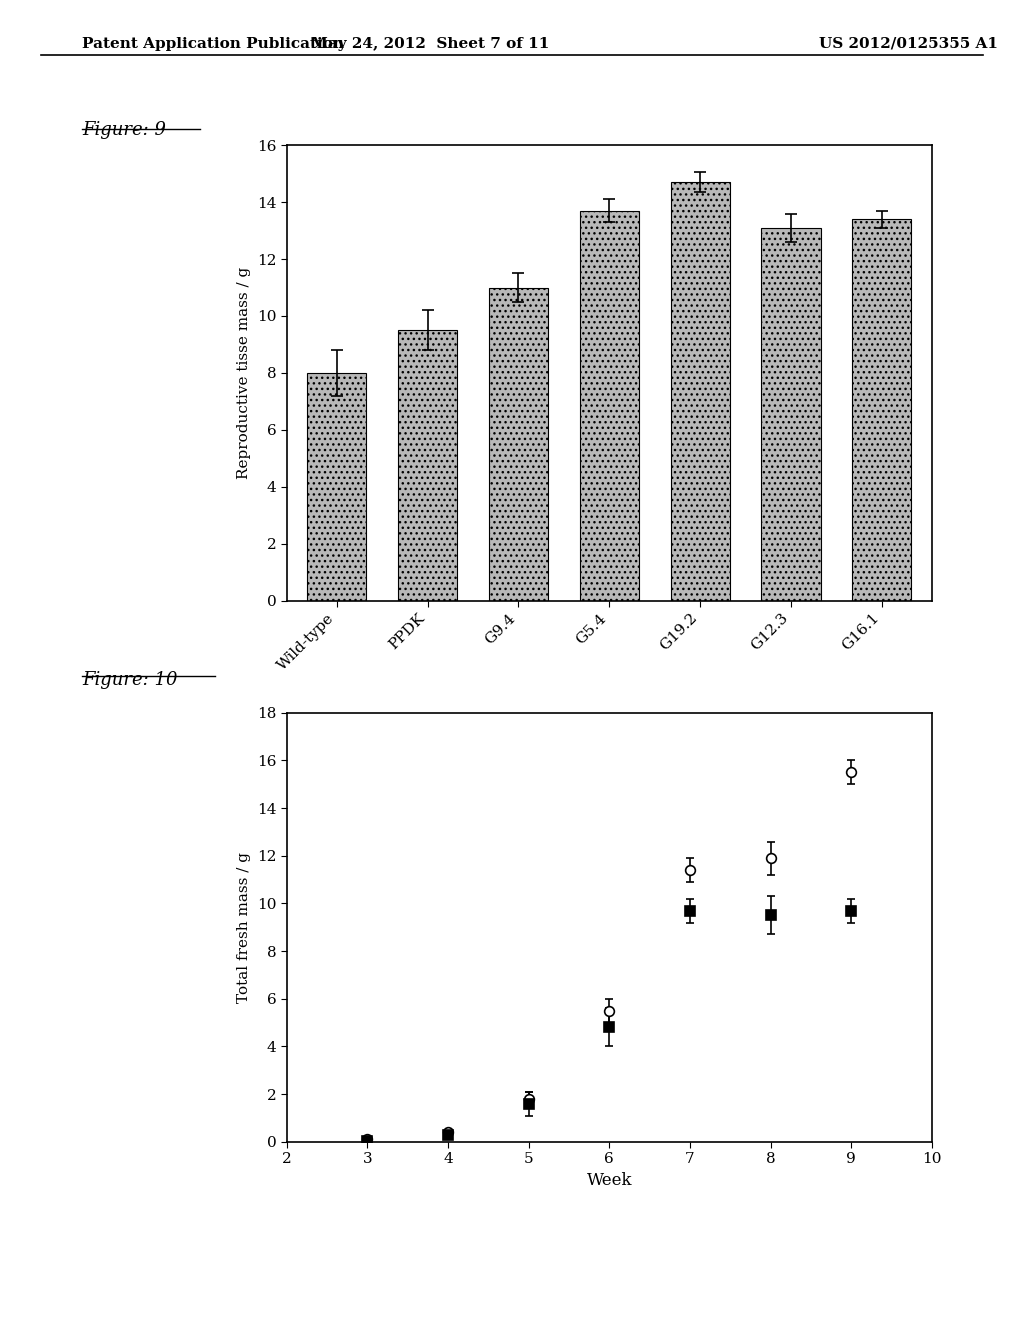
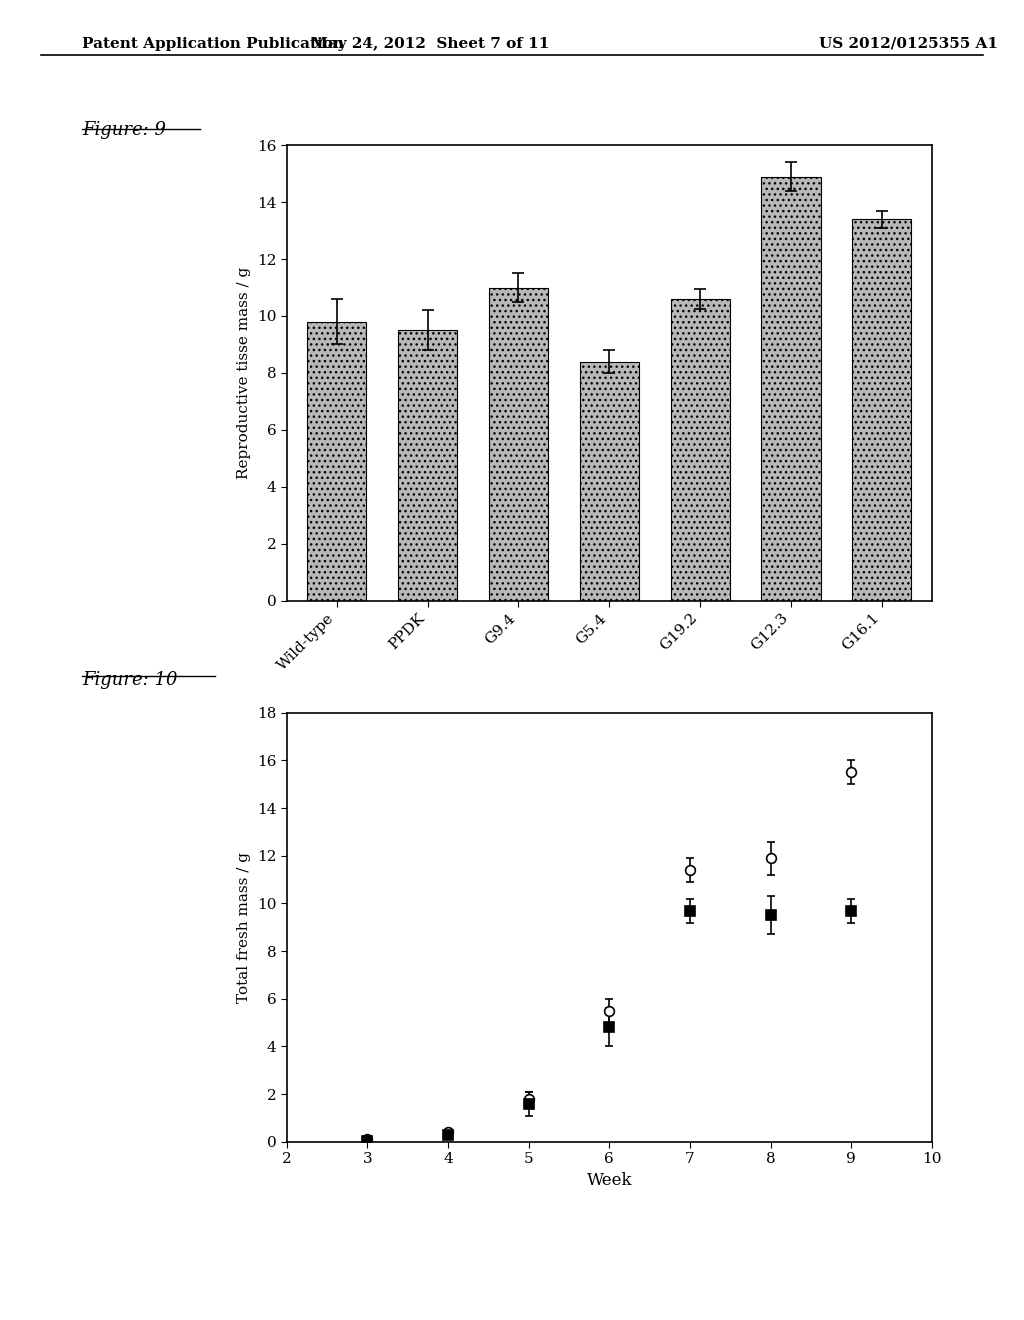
Wild-type: 8.0 -> 9.8
G5.4: 13.7 -> 8.4
G19.2: 14.7 -> 10.6
G12.3: 13.1 -> 14.9
